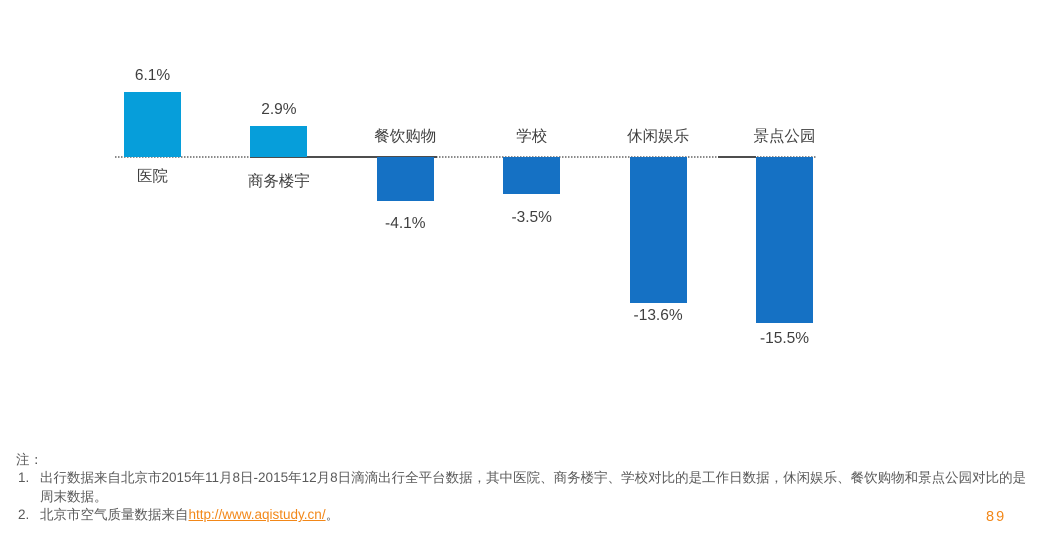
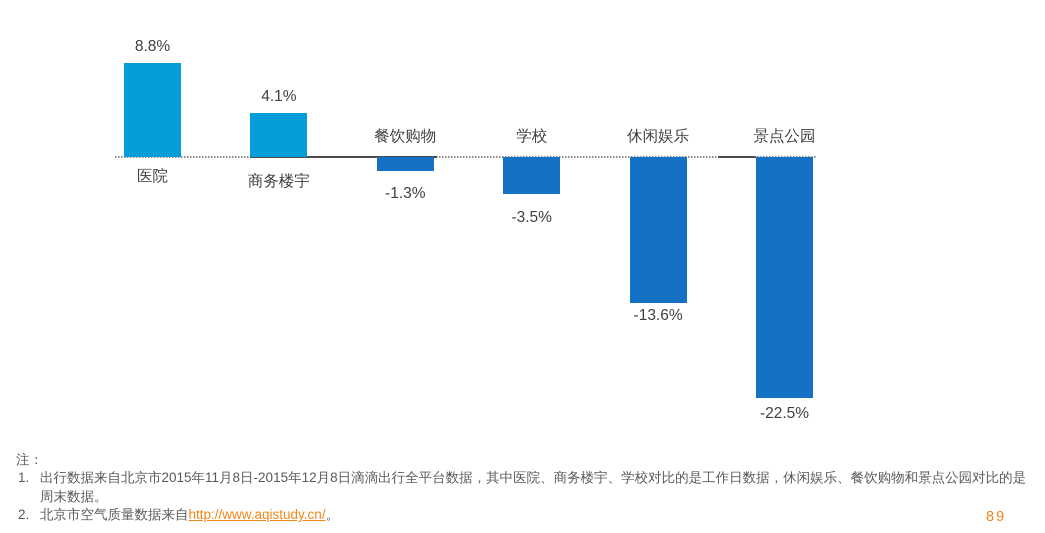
医院: 6.1% -> 8.8%
商务楼宇: 2.9% -> 4.1%
餐饮购物: -4.1% -> -1.3%
景点公园: -15.5% -> -22.5%
